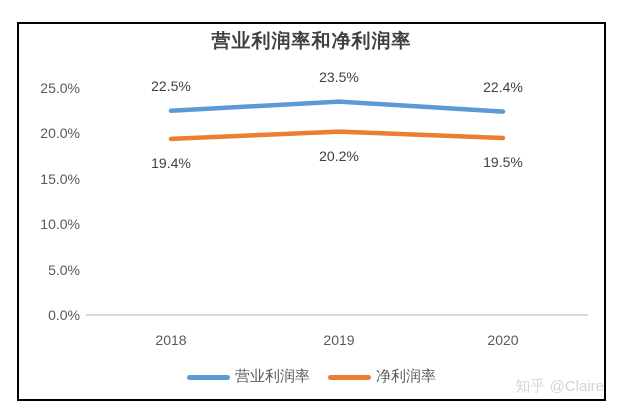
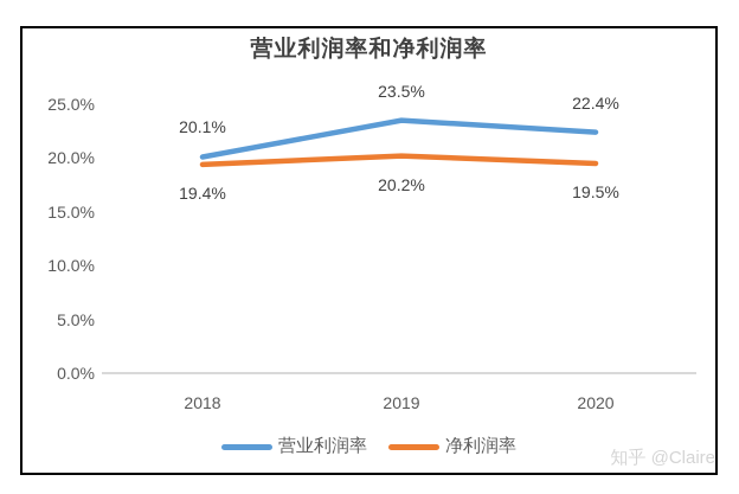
营业利润率/2018: 22.5% -> 20.1%
